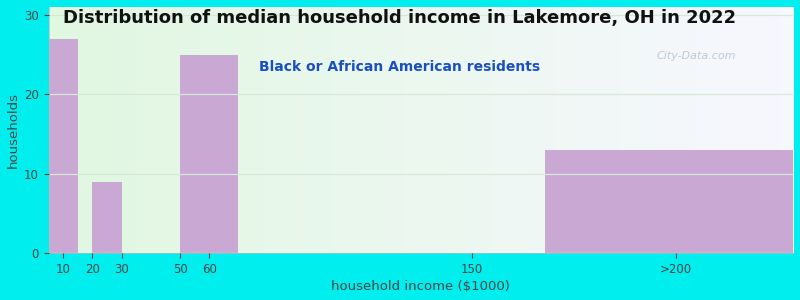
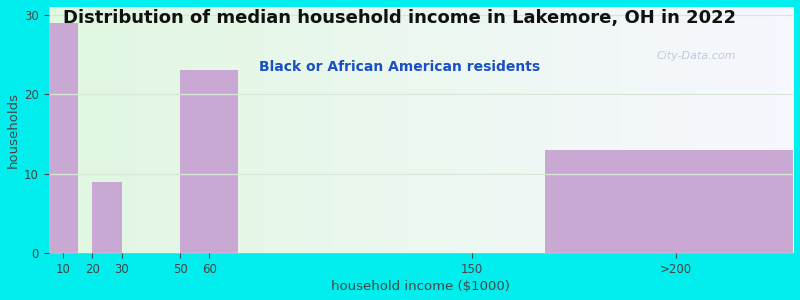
10: 27 -> 29
60: 25 -> 23
